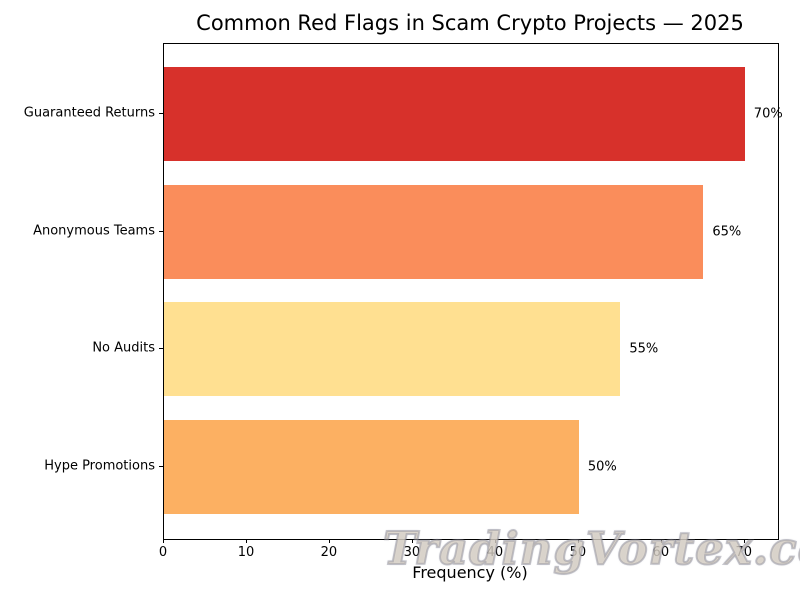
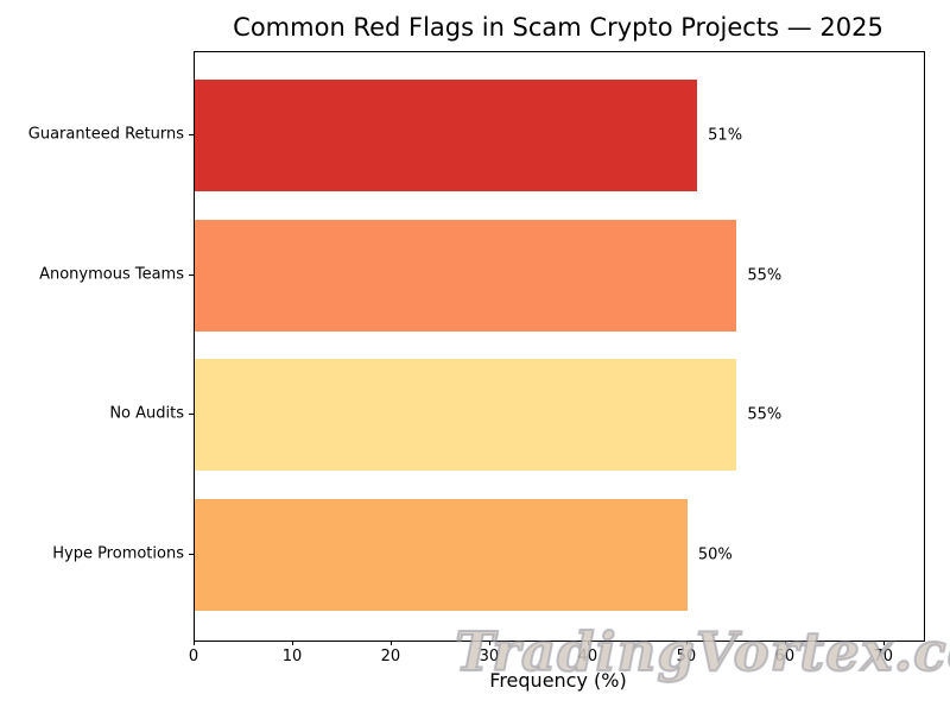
Guaranteed Returns: 70% -> 51%
Anonymous Teams: 65% -> 55%
